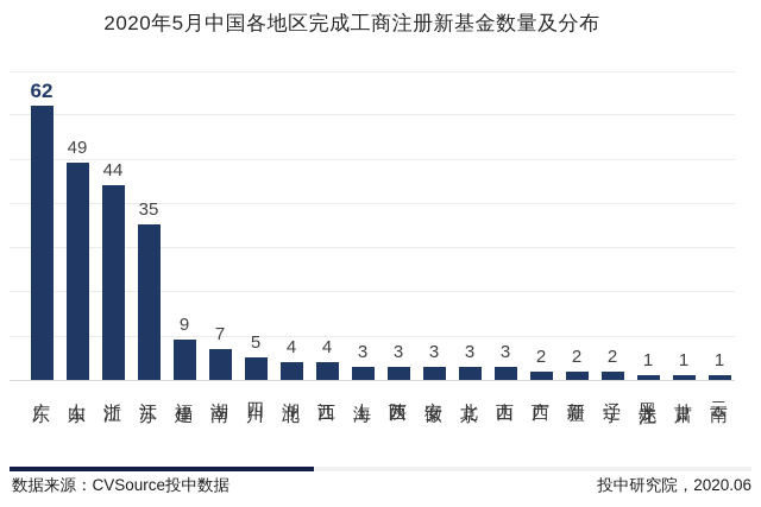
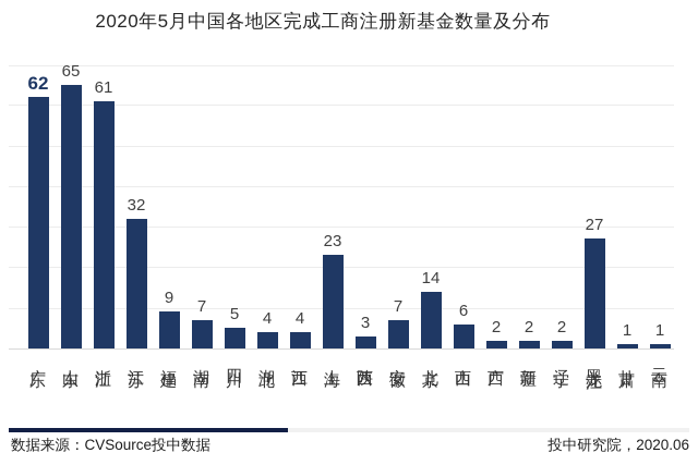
山东: 49 -> 65
浙江: 44 -> 61
江苏: 35 -> 32
上海: 3 -> 23
安徽: 3 -> 7
北京: 3 -> 14
山西: 3 -> 6
黑龙江: 1 -> 27
